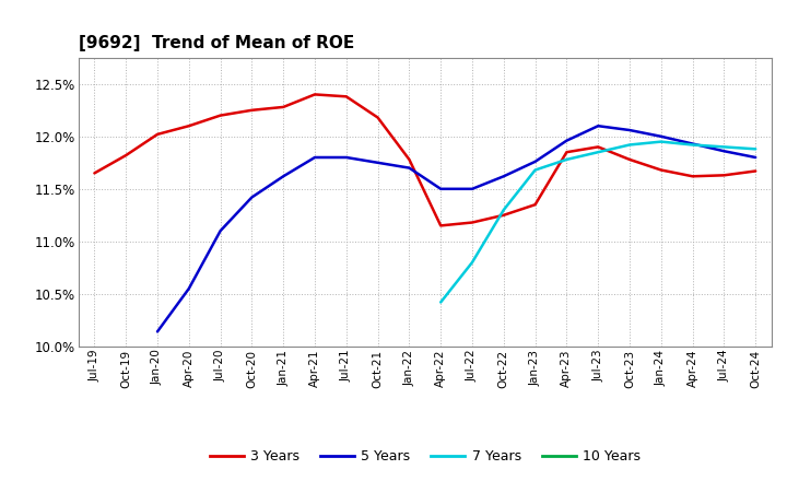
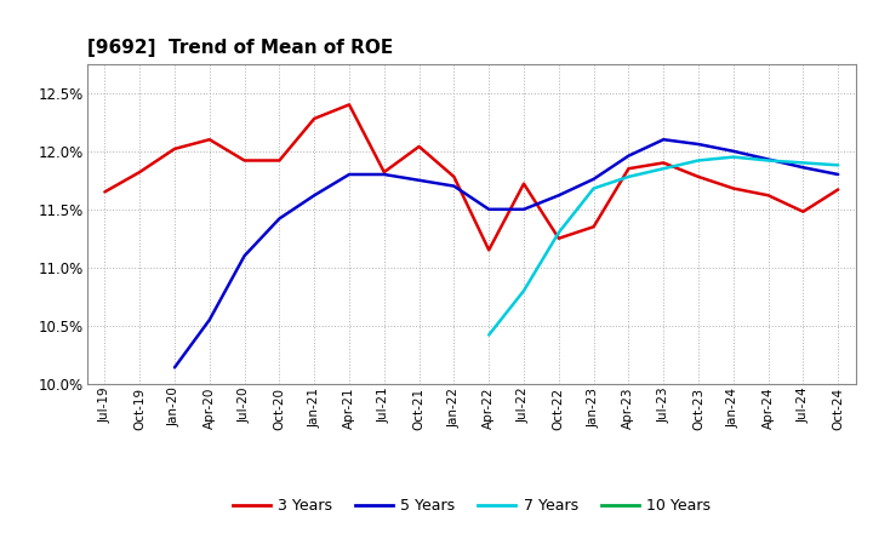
3 Years/Jul-20: 12.20% -> 11.92%
3 Years/Oct-20: 12.25% -> 11.92%
3 Years/Jul-21: 12.38% -> 11.82%
3 Years/Oct-21: 12.18% -> 12.04%
3 Years/Jul-22: 11.18% -> 11.72%
3 Years/Jul-24: 11.63% -> 11.48%
